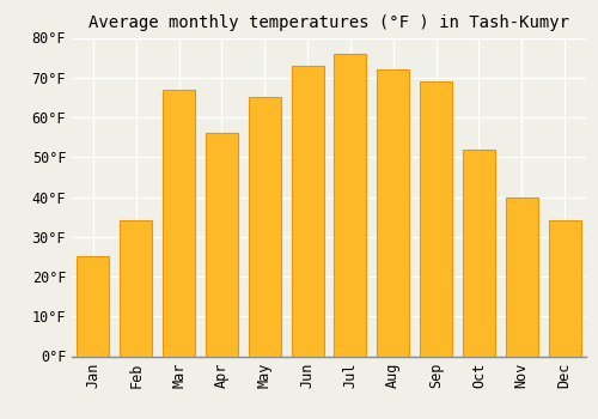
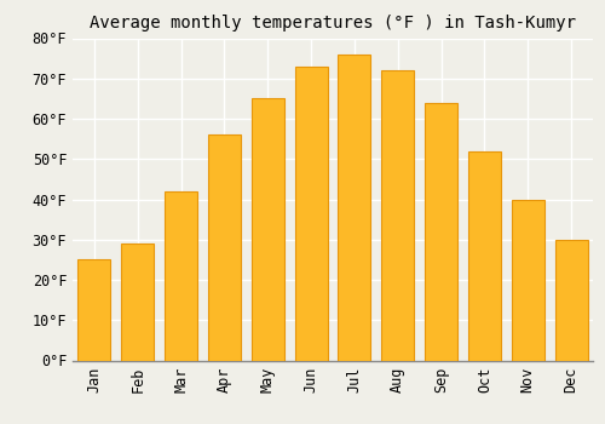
Feb: 34°F -> 29°F
Mar: 67°F -> 42°F
Sep: 69°F -> 64°F
Dec: 34°F -> 30°F
